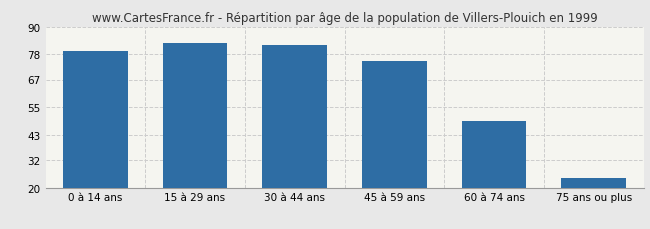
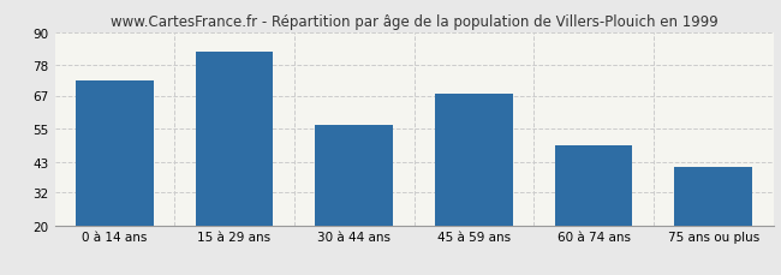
0 à 14 ans: 79.5 -> 72.5
30 à 44 ans: 82.0 -> 56.5
45 à 59 ans: 75.0 -> 67.5
75 ans ou plus: 24.0 -> 41.0
